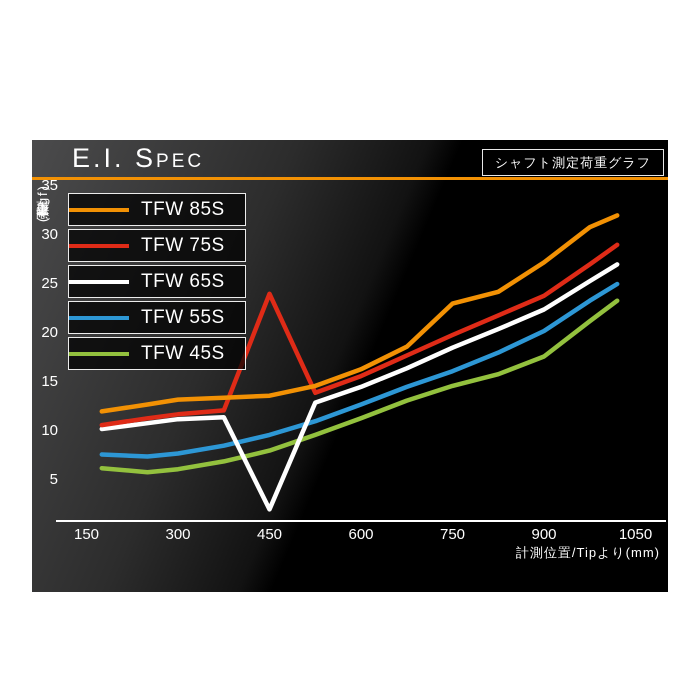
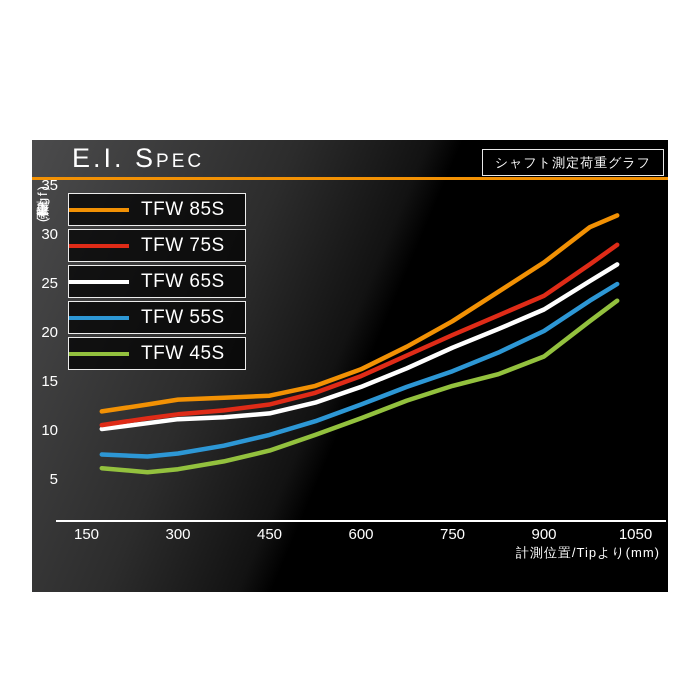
TFW 75S/450: 24 -> 13
TFW 65S/450: 2 -> 12
TFW 85S/750: 23 -> 21
